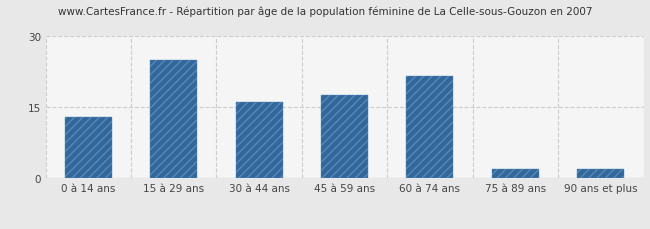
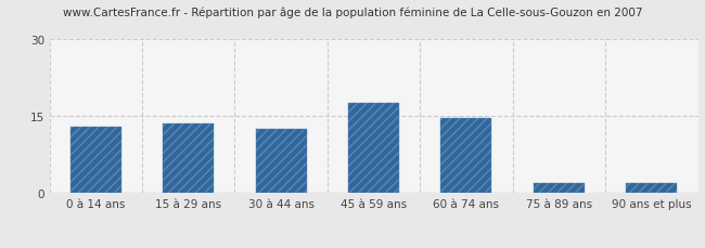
15 à 29 ans: 25.0 -> 13.5
30 à 44 ans: 16.0 -> 12.5
60 à 74 ans: 21.5 -> 14.5
